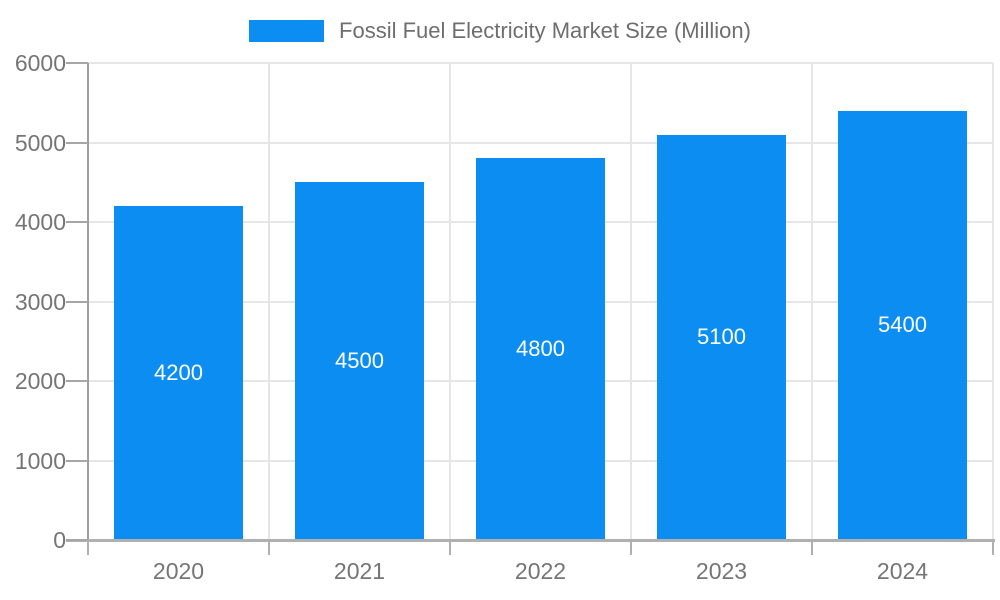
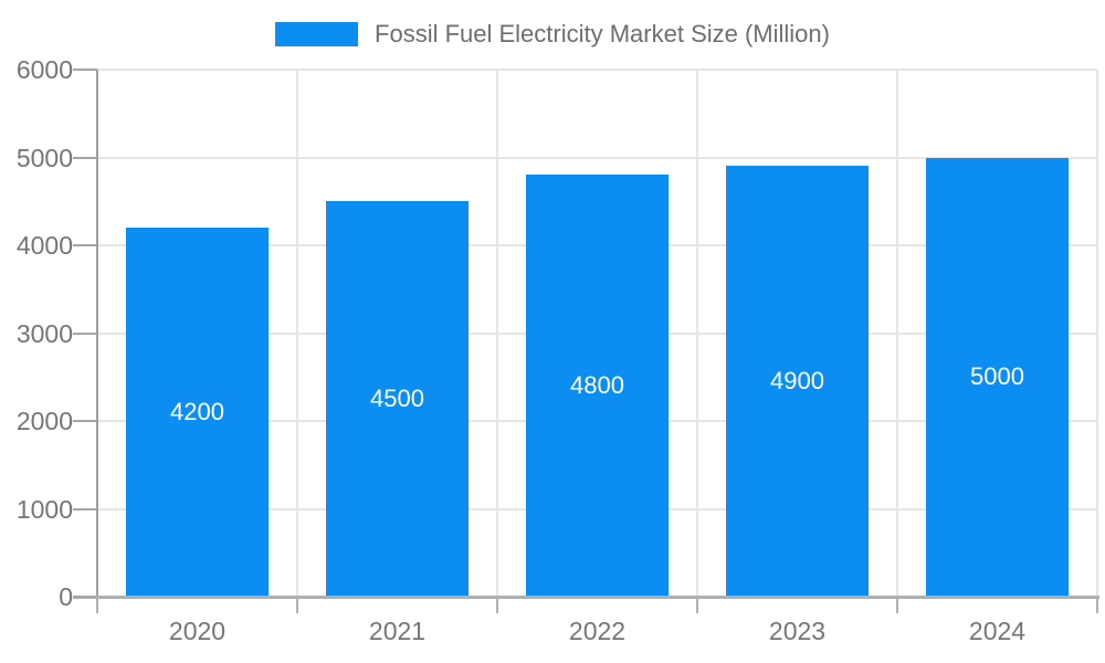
2023: 5100 -> 4900
2024: 5400 -> 5000
